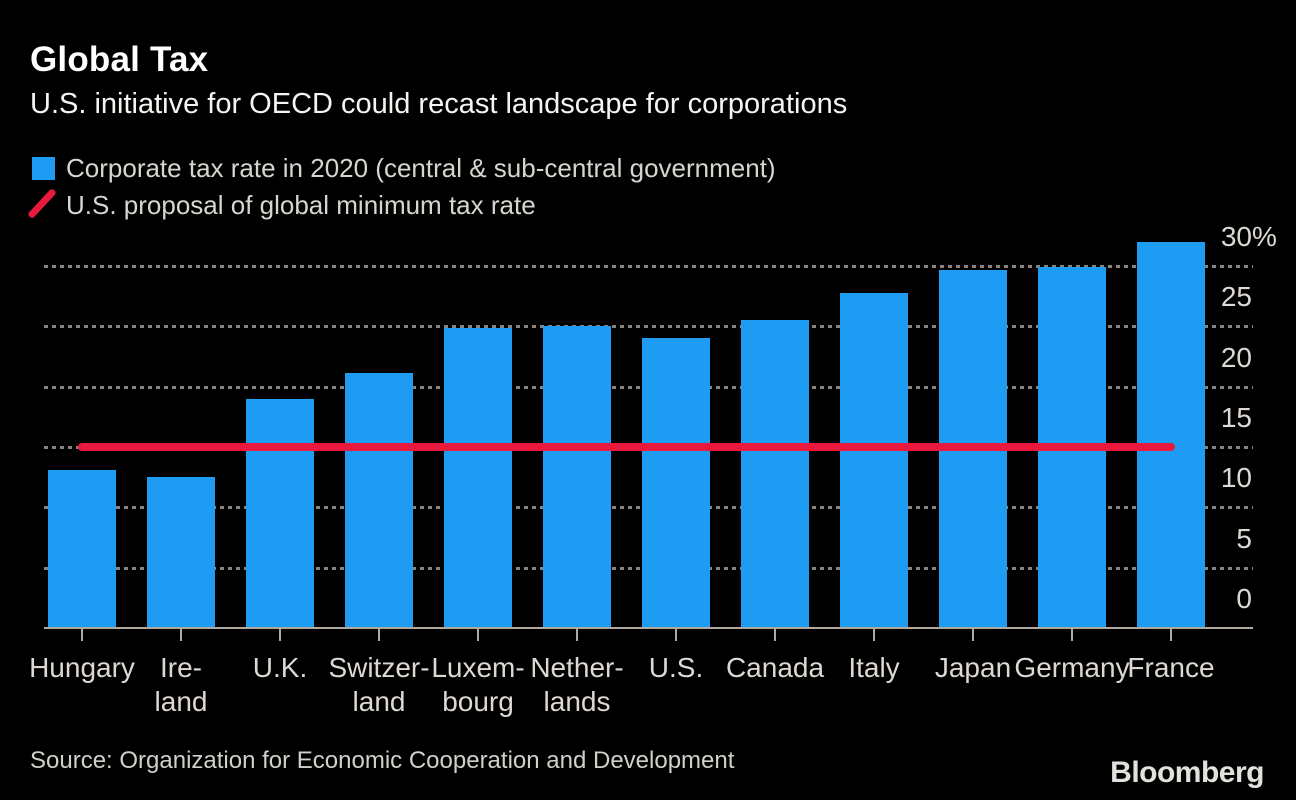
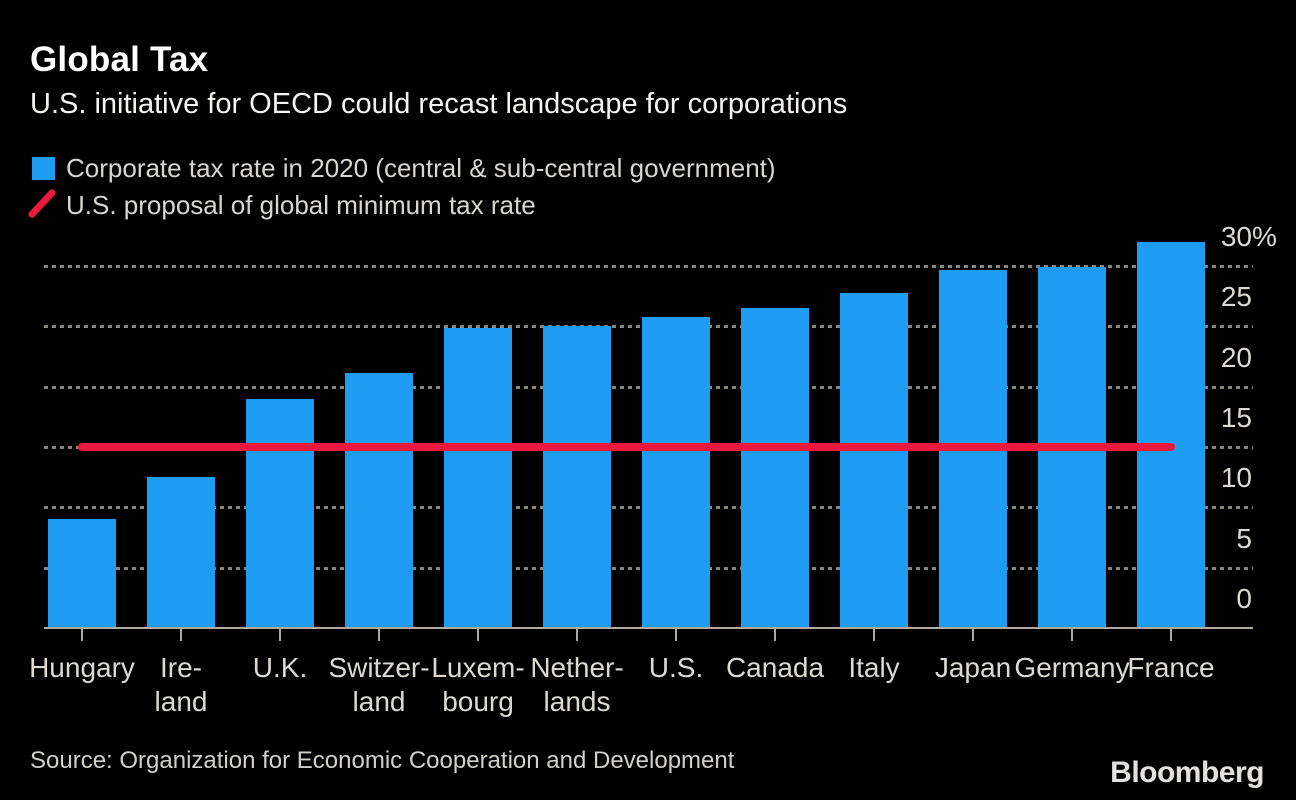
Hungary: 13.1 -> 9.0
U.S.: 24.0 -> 25.8
Canada: 25.5 -> 26.5
